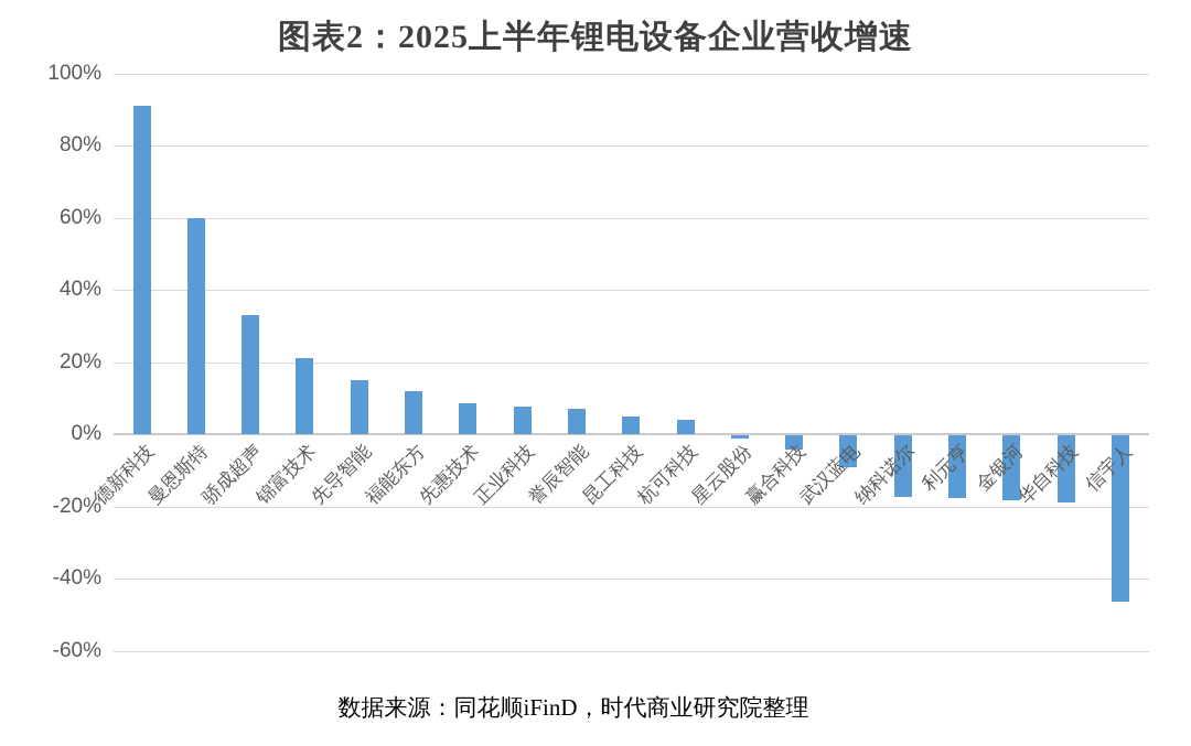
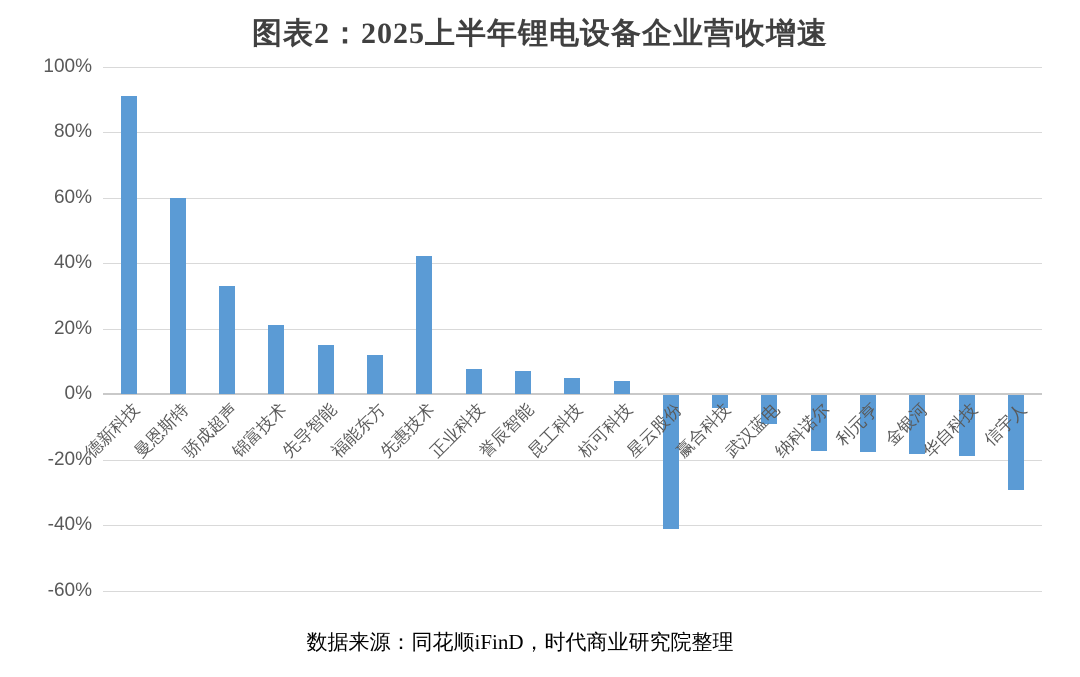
先惠技术: 8% -> 42%
星云股份: -1% -> -41%
信宇人: -46% -> -29%
